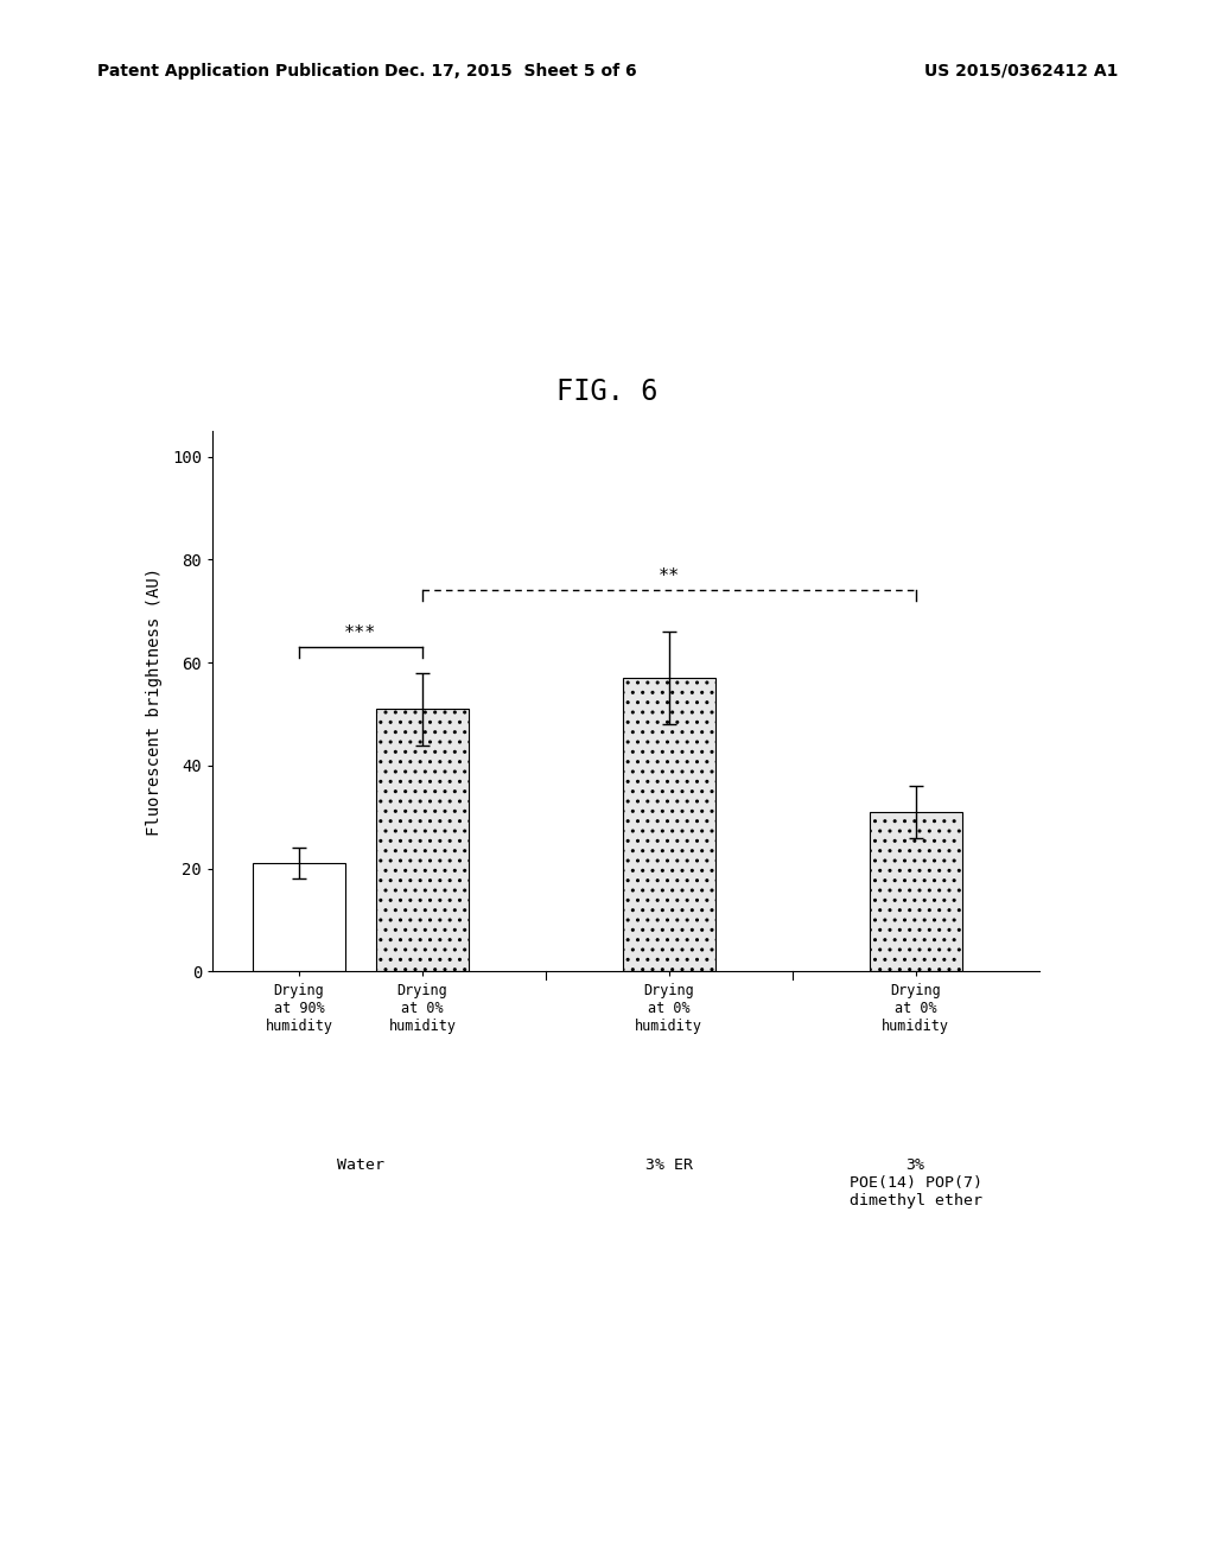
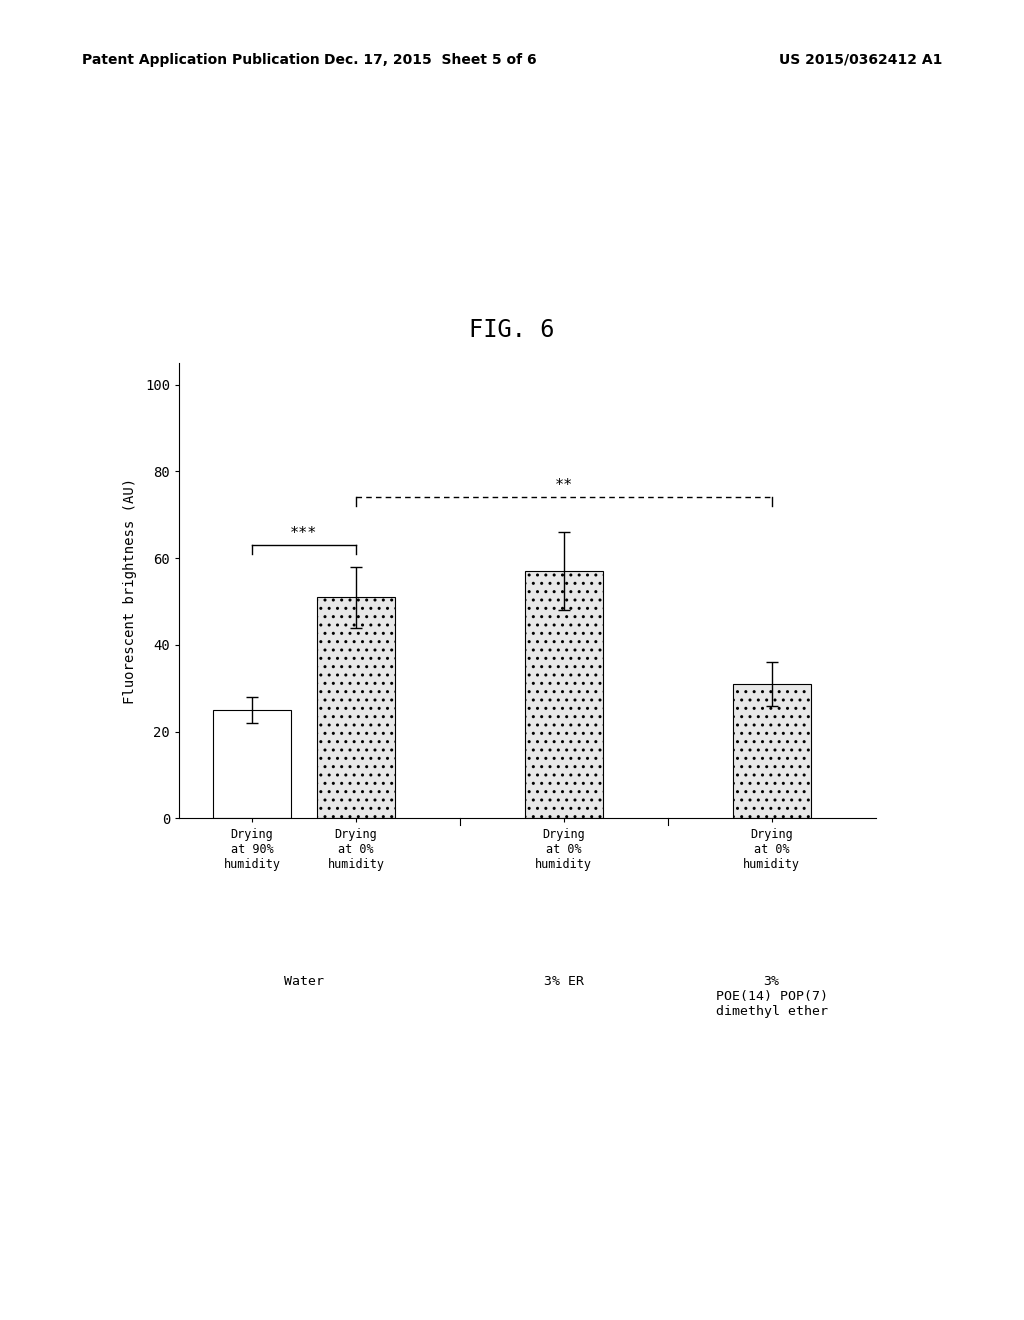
Drying at 90% humidity: 21 -> 25
